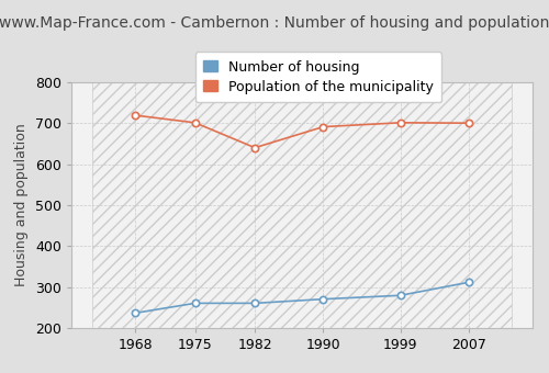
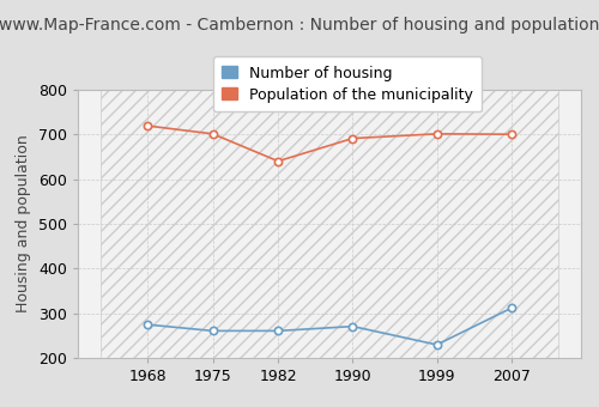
Number of housing/1968: 237 -> 275
Number of housing/1999: 280 -> 230
